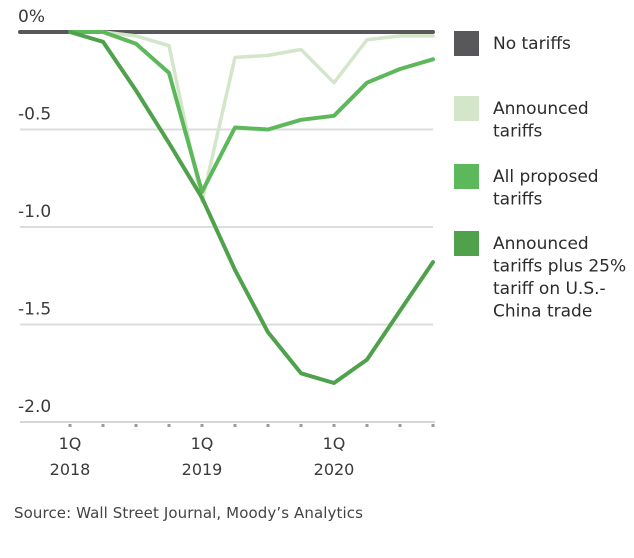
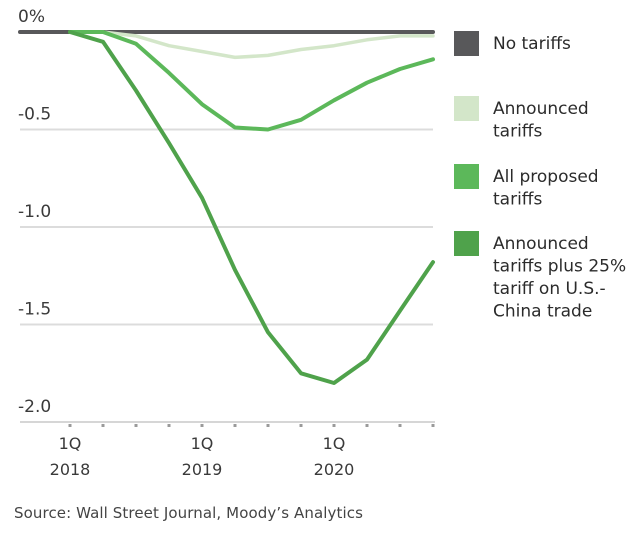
Announced tariffs/1Q 2019: -0.87% -> -0.10%
All proposed tariffs/1Q 2019: -0.82% -> -0.37%
Announced tariffs/1Q 2020: -0.26% -> -0.07%
All proposed tariffs/1Q 2020: -0.43% -> -0.35%
